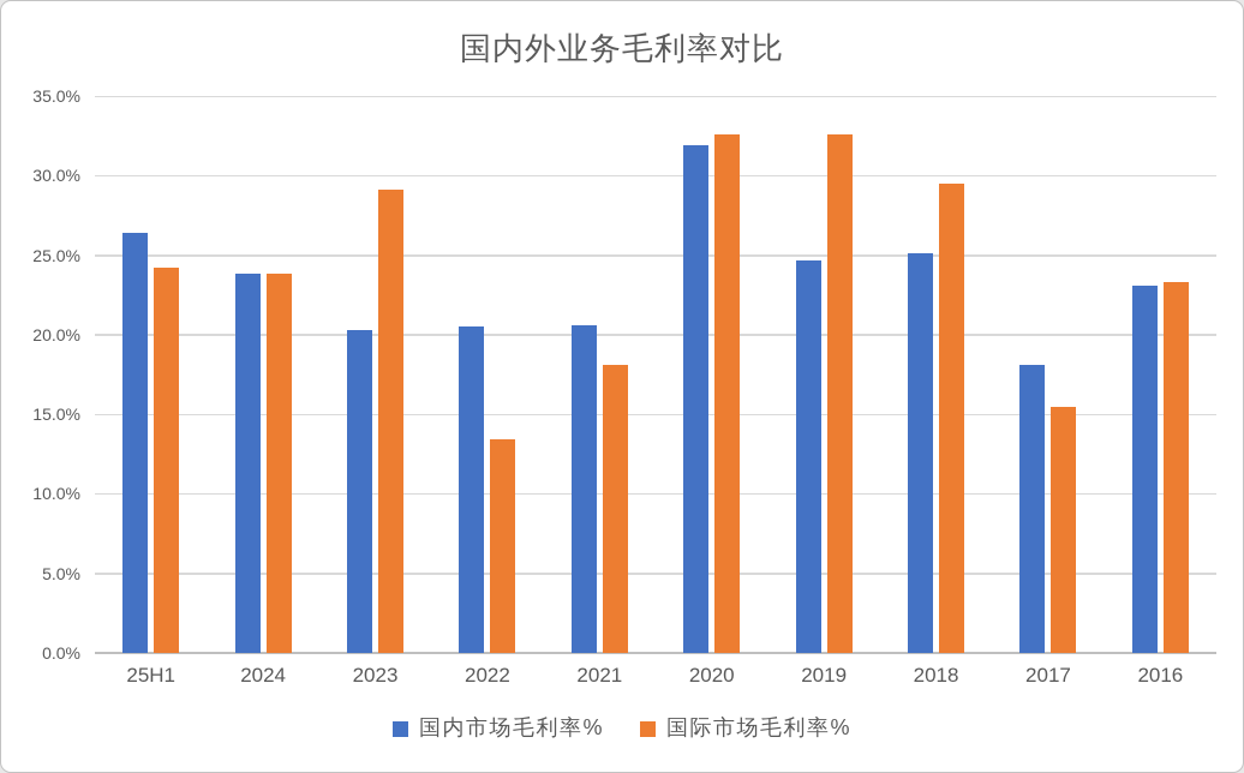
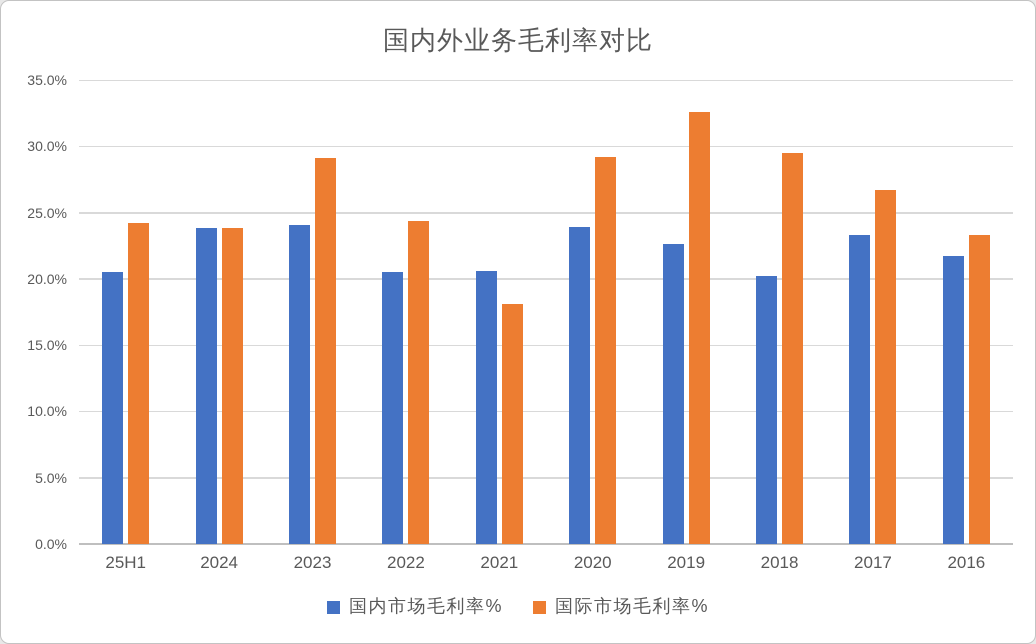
国内市场毛利率%/25H1: 26.4% -> 20.5%
国内市场毛利率%/2023: 20.3% -> 24.1%
国际市场毛利率%/2022: 13.4% -> 24.4%
国内市场毛利率%/2020: 31.9% -> 23.9%
国际市场毛利率%/2020: 32.6% -> 29.2%
国内市场毛利率%/2019: 24.7% -> 22.6%
国内市场毛利率%/2018: 25.1% -> 20.2%
国内市场毛利率%/2017: 18.1% -> 23.3%
国际市场毛利率%/2017: 15.5% -> 26.7%
国内市场毛利率%/2016: 23.1% -> 21.7%
